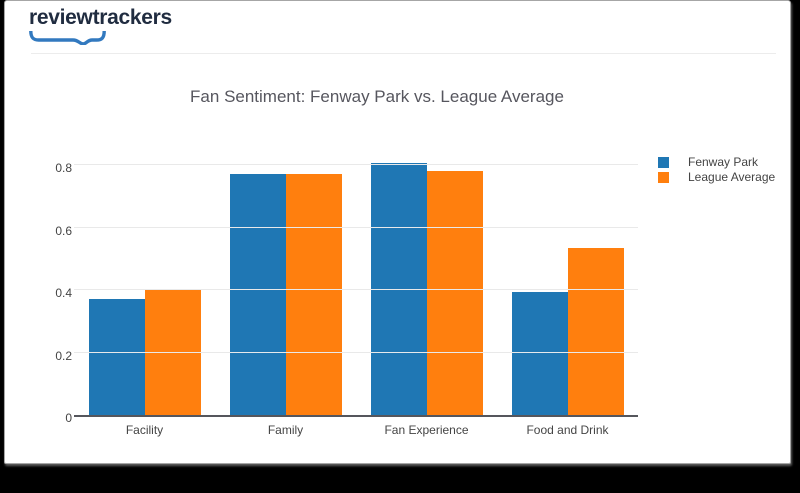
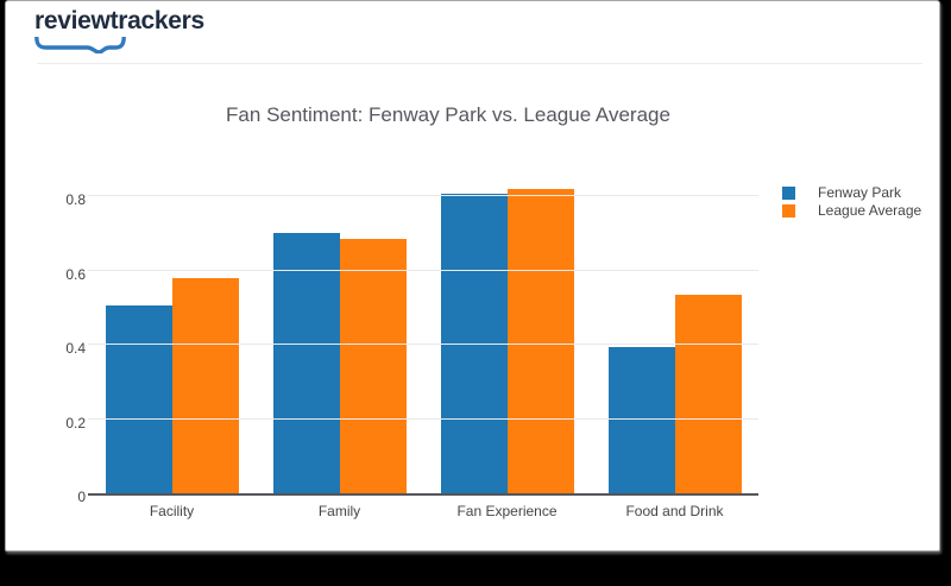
Fenway Park/Facility: 0.37 -> 0.51
League Average/Facility: 0.40 -> 0.58
Fenway Park/Family: 0.77 -> 0.70
League Average/Family: 0.77 -> 0.69
League Average/Fan Experience: 0.78 -> 0.82
